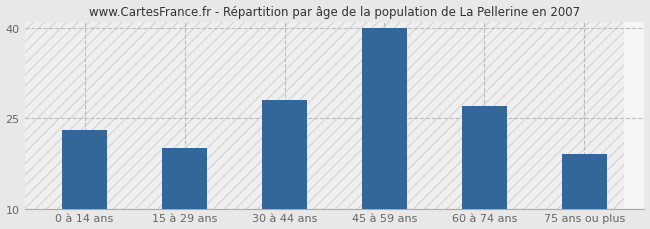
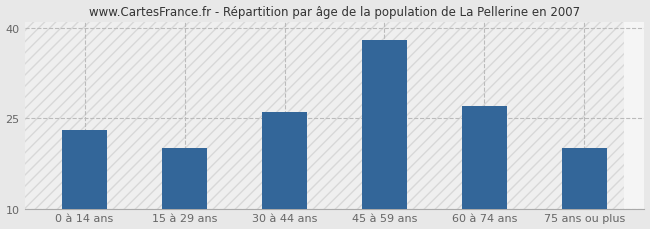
30 à 44 ans: 28 -> 26
45 à 59 ans: 40 -> 38
75 ans ou plus: 19 -> 20
